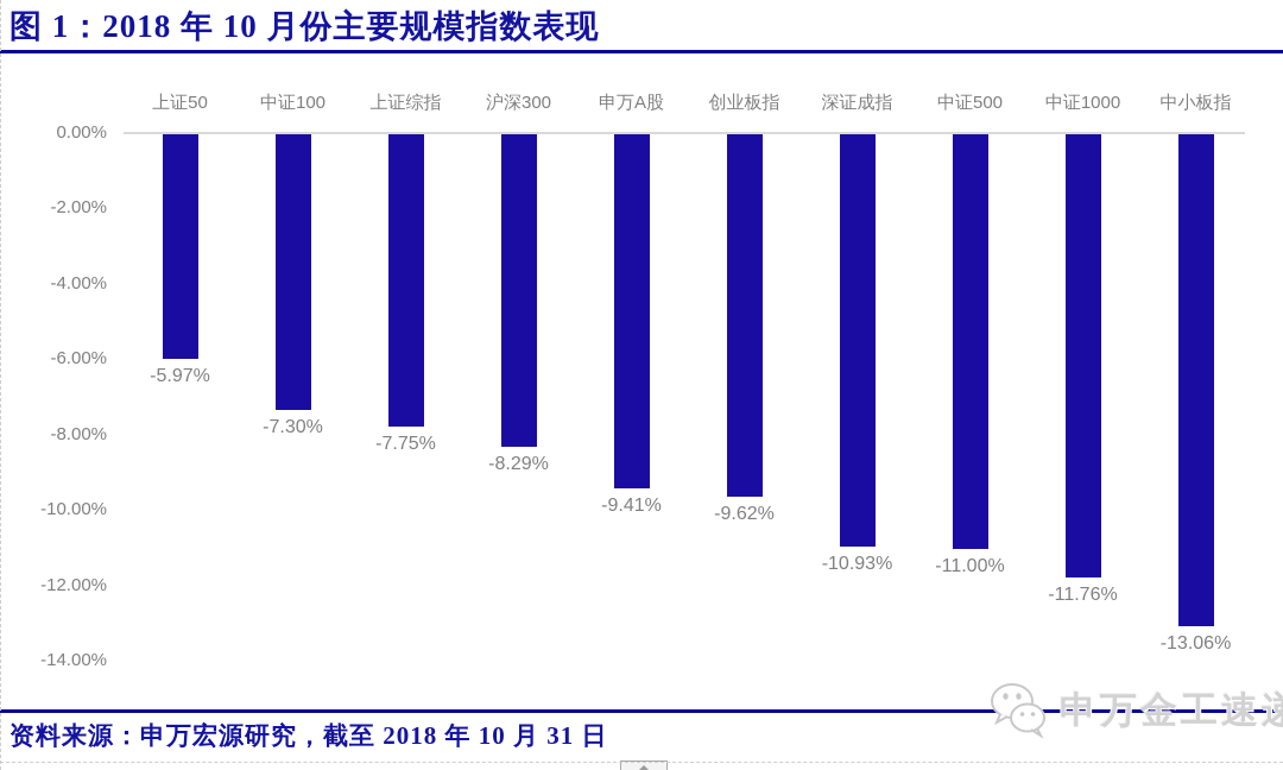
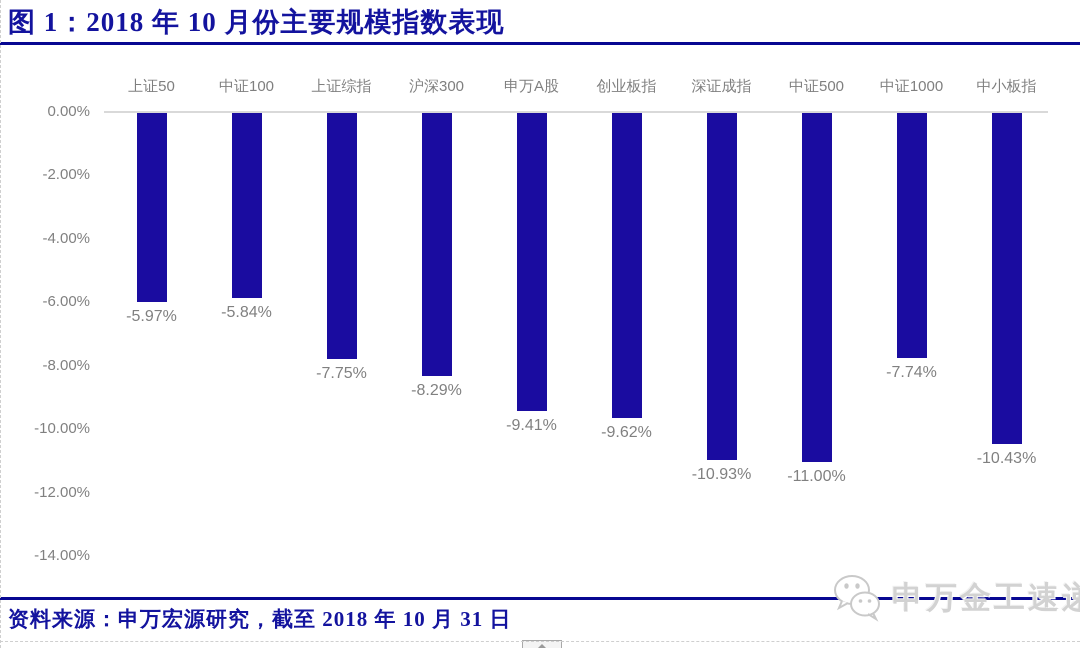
中证100: -7.30% -> -5.84%
中证1000: -11.76% -> -7.74%
中小板指: -13.06% -> -10.43%
